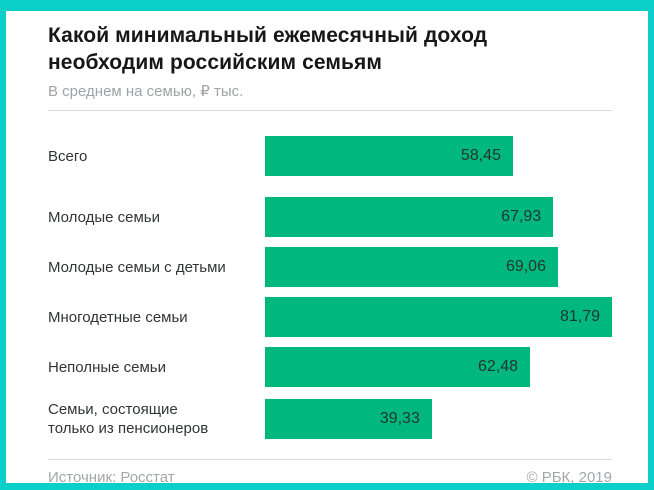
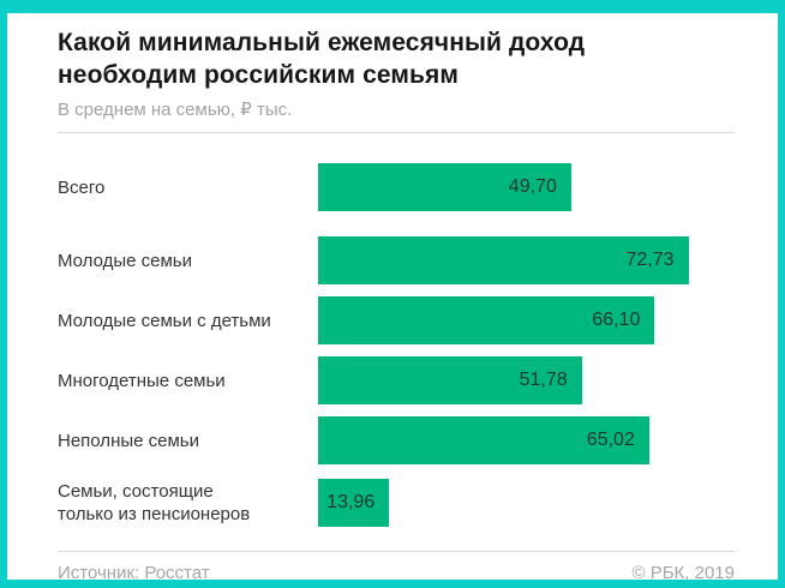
Всего: 58,45 -> 49,70
Молодые семьи: 67,93 -> 72,73
Молодые семьи с детьми: 69,06 -> 66,10
Многодетные семьи: 81,79 -> 51,78
Неполные семьи: 62,48 -> 65,02
Семьи, состоящие только из пенсионеров: 39,33 -> 13,96
